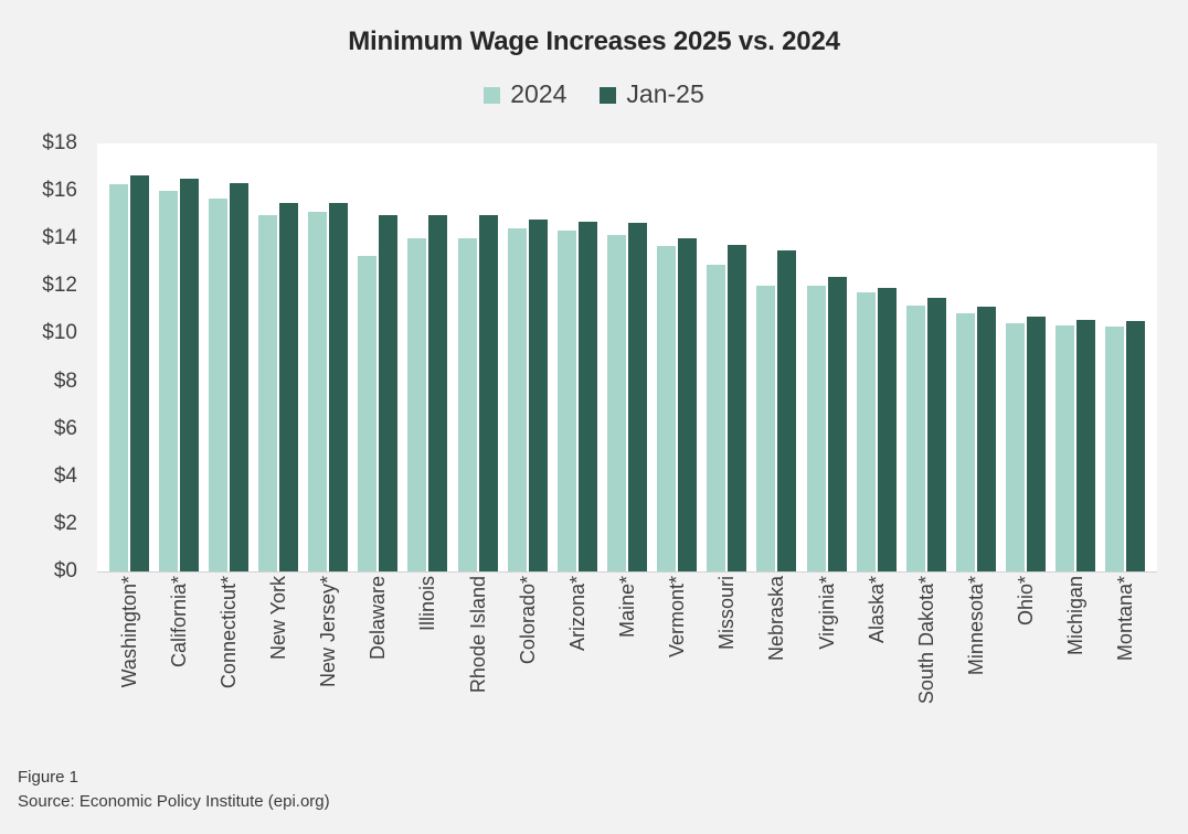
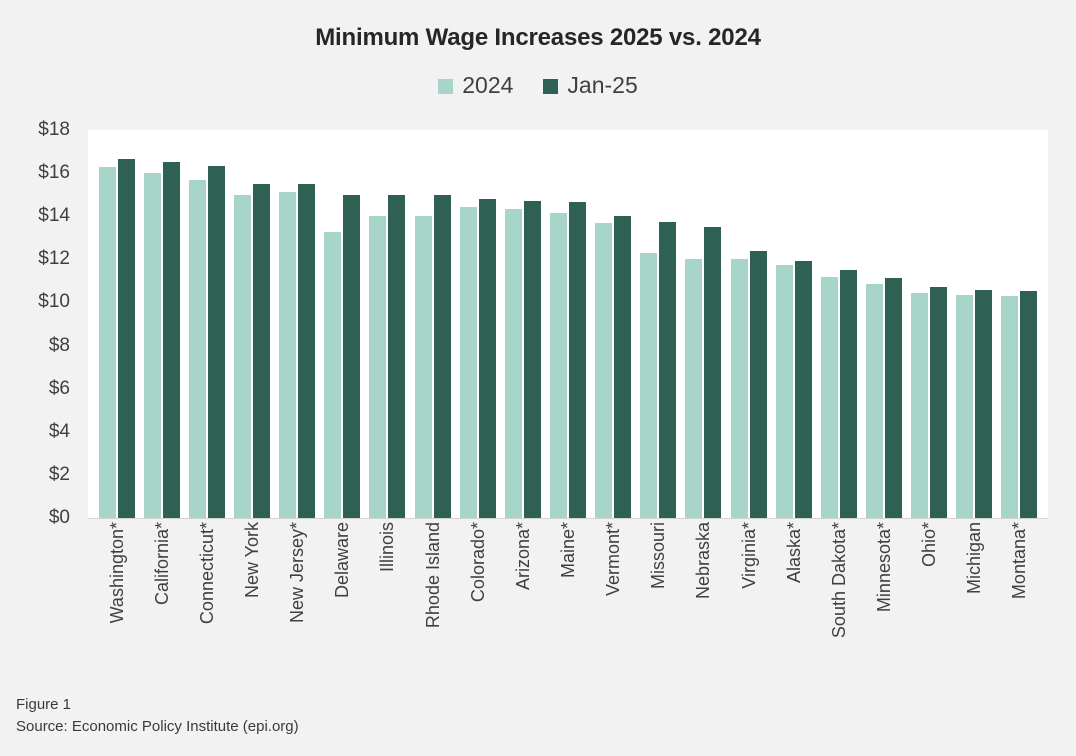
2024/Missouri: $12.9 -> $12.3
